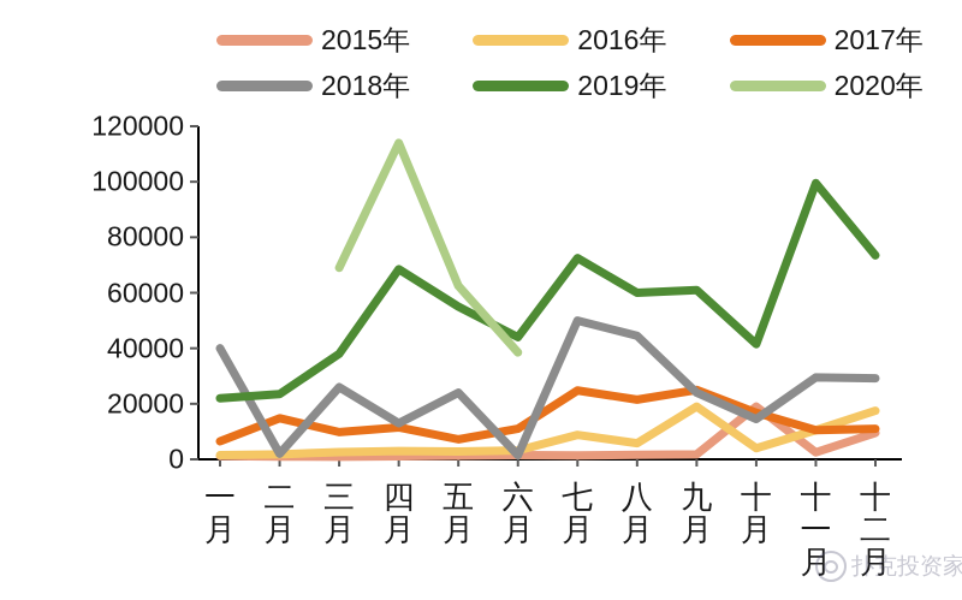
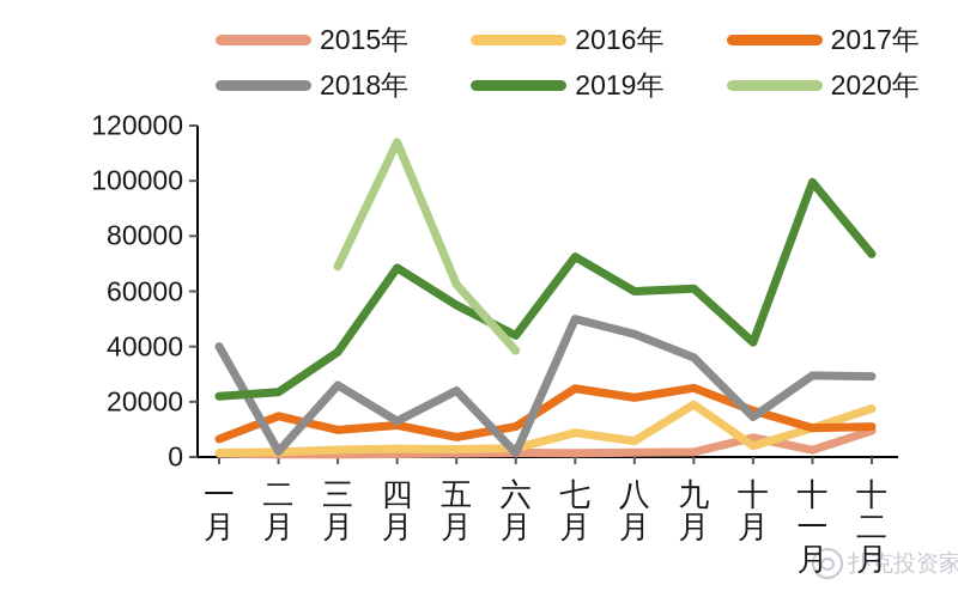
2018年/九月: 24000 -> 36000
2015年/十月: 19000 -> 7000
